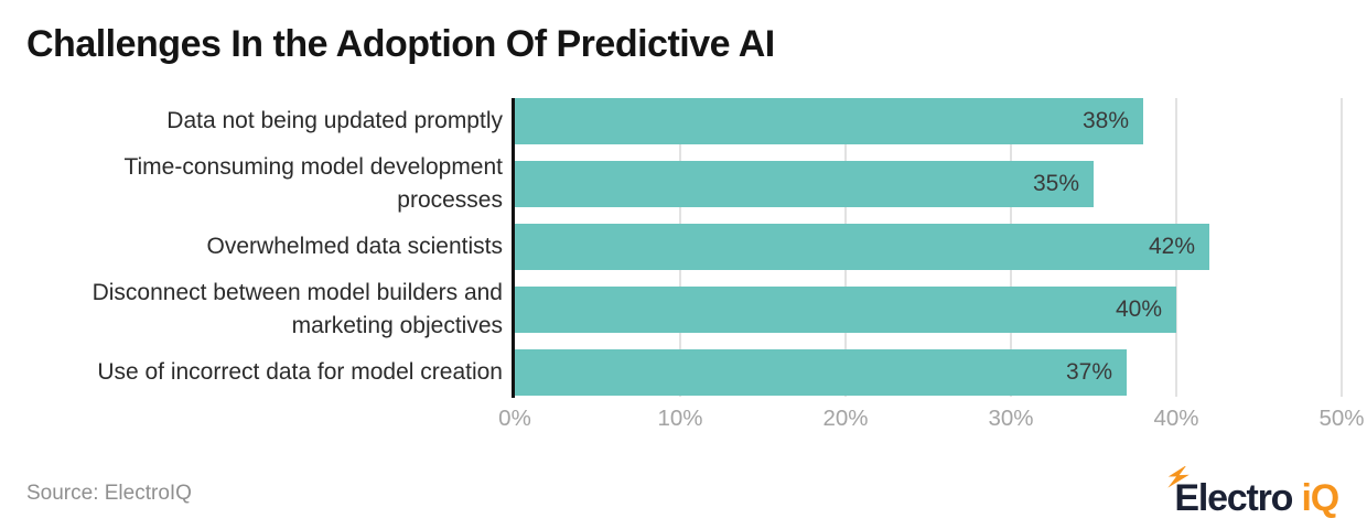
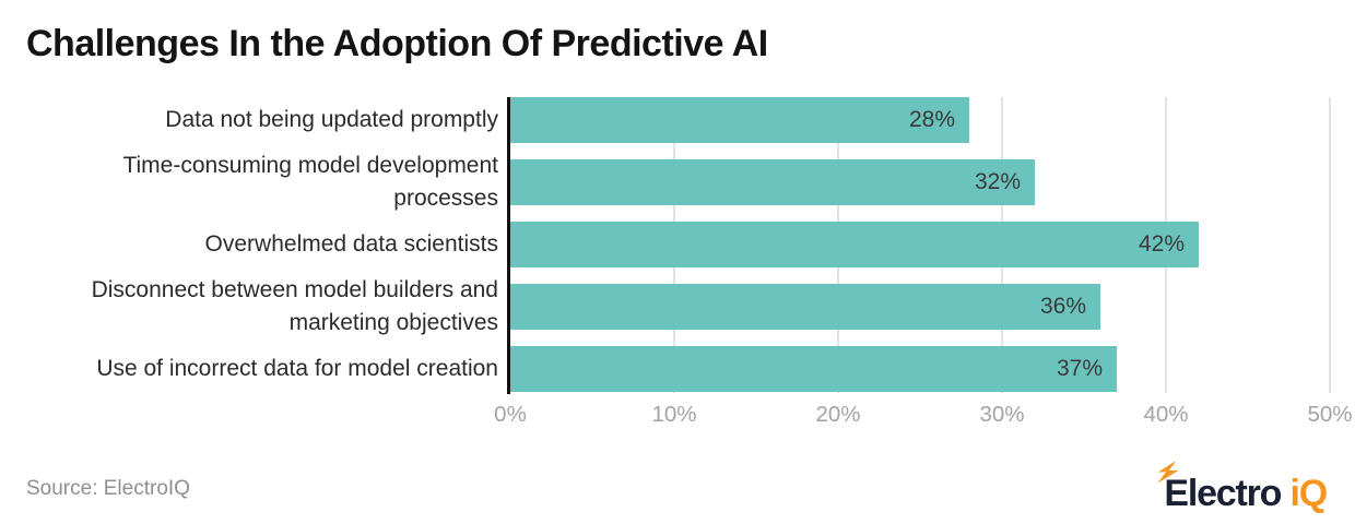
Data not being updated promptly: 38% -> 28%
Time-consuming model development processes: 35% -> 32%
Disconnect between model builders and marketing objectives: 40% -> 36%
